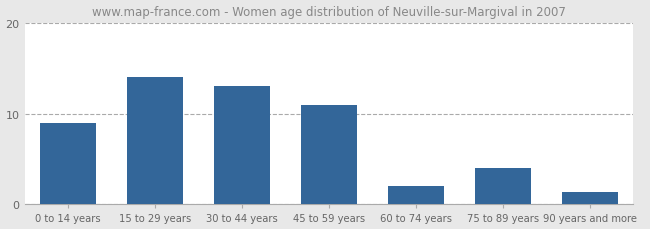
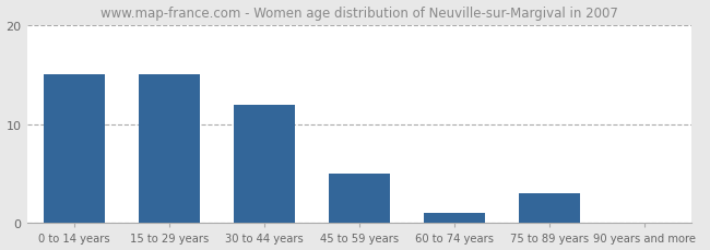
0 to 14 years: 9.0 -> 15.0
15 to 29 years: 14.0 -> 15.0
30 to 44 years: 13.0 -> 12.0
45 to 59 years: 11.0 -> 5.0
60 to 74 years: 2.0 -> 1.0
75 to 89 years: 4.0 -> 3.0
90 years and more: 1.4 -> 0.1
